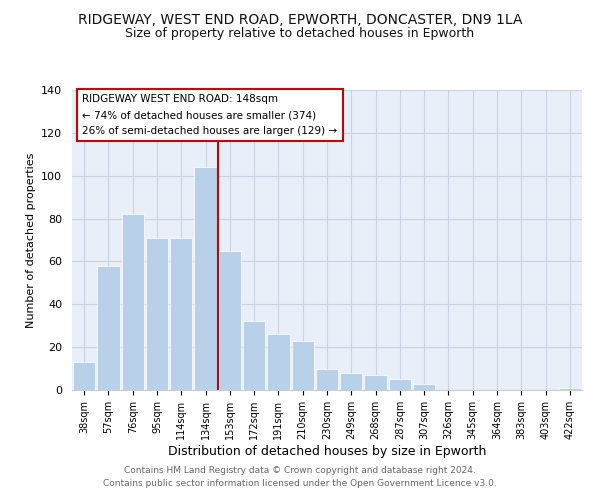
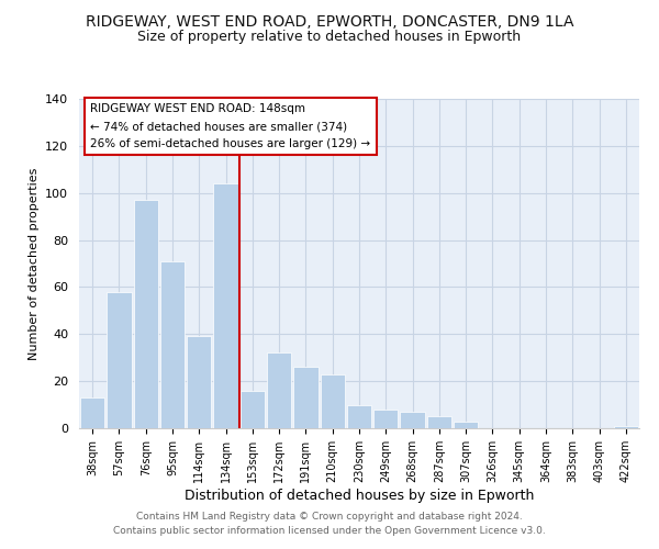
76sqm: 82 -> 97
114sqm: 71 -> 39
153sqm: 65 -> 16
